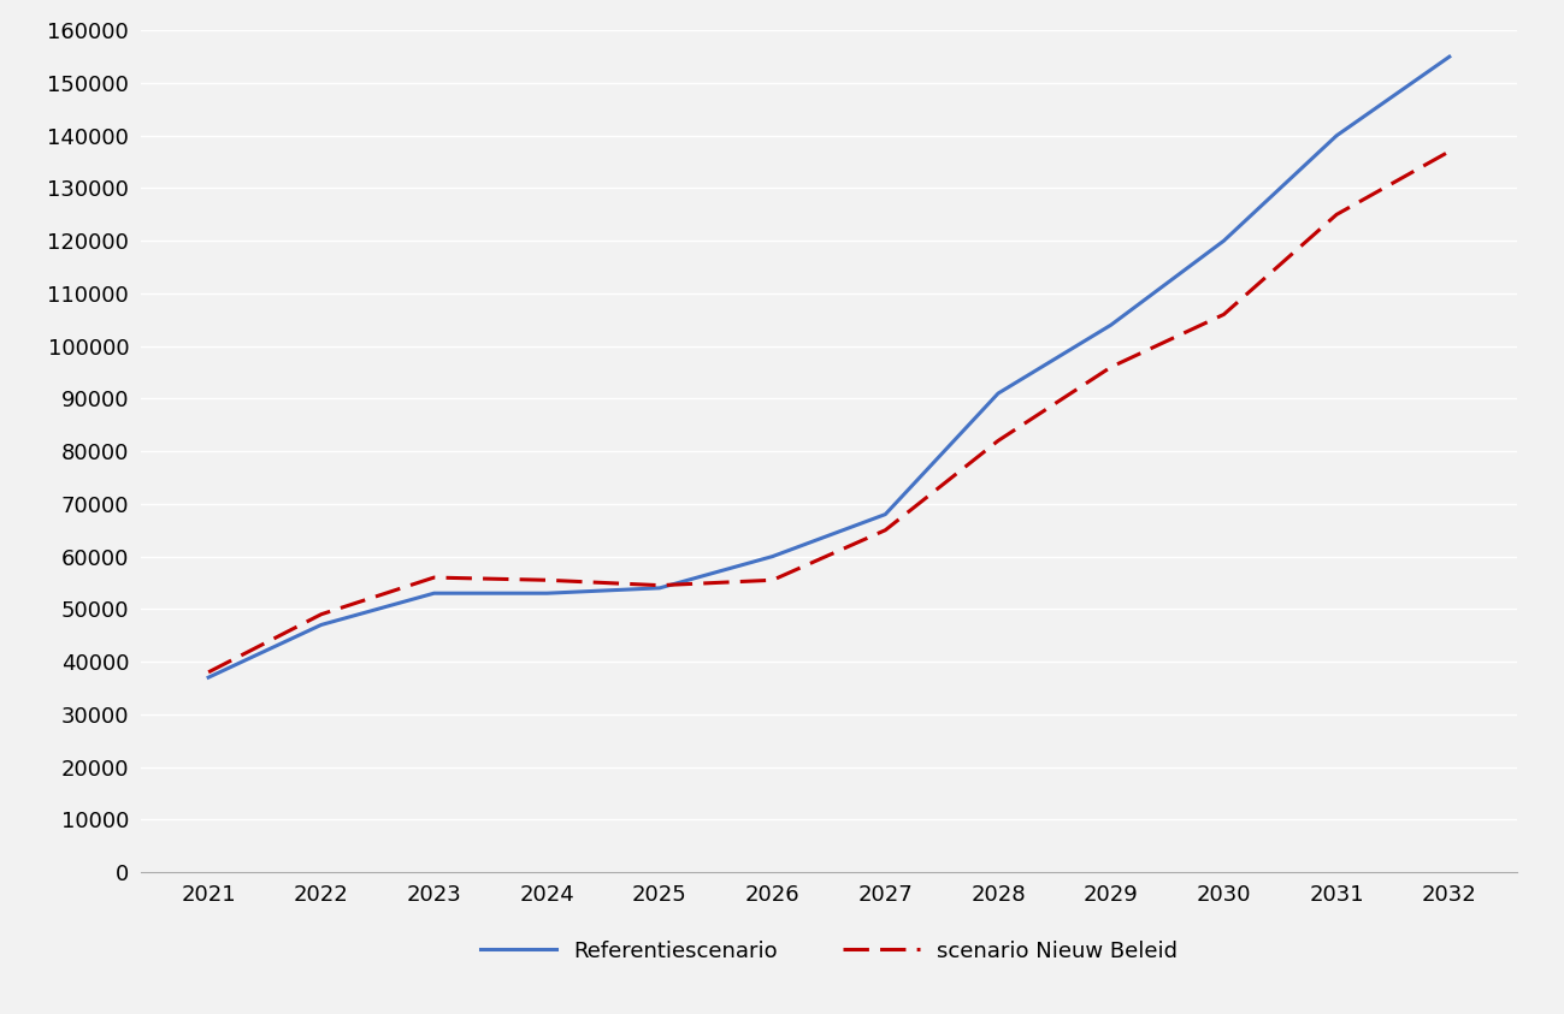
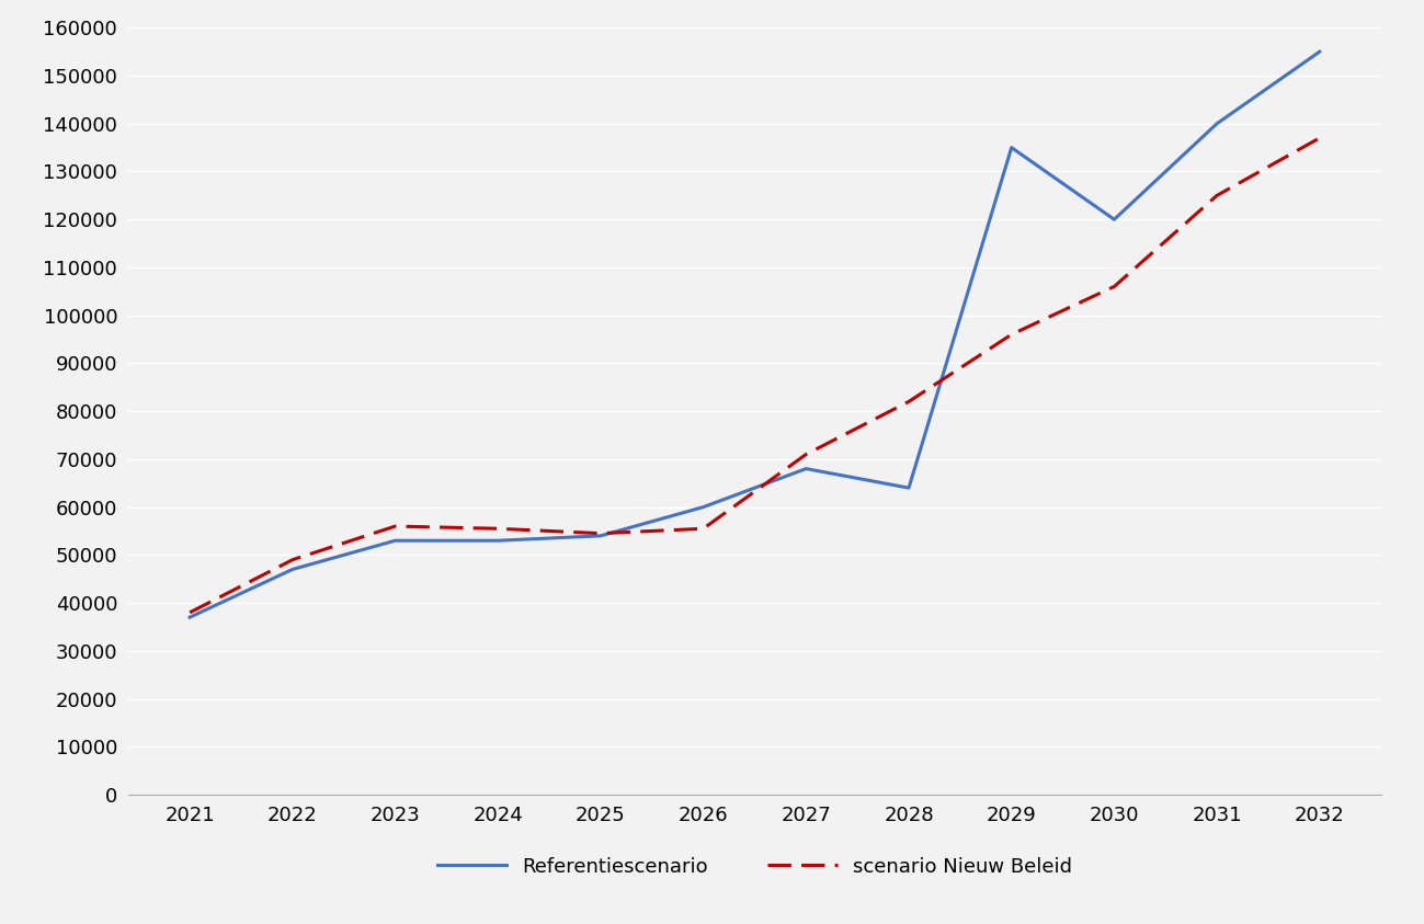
scenario Nieuw Beleid/2027: 65000 -> 71000
Referentiescenario/2028: 91000 -> 64000
Referentiescenario/2029: 104000 -> 135000
